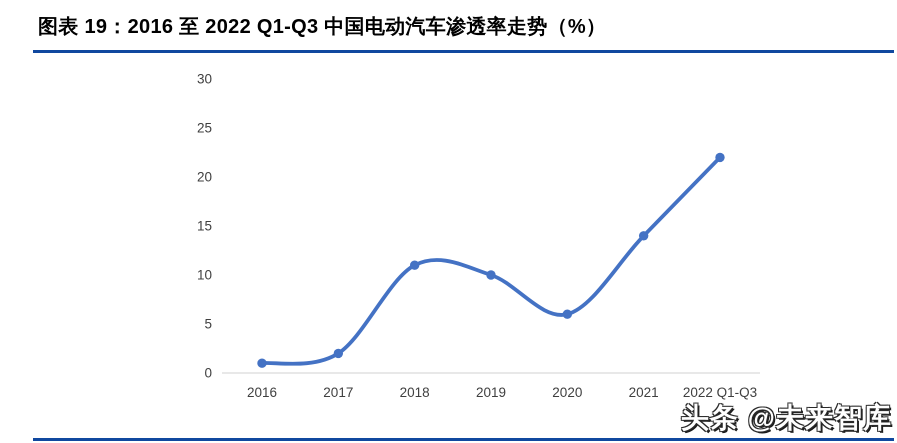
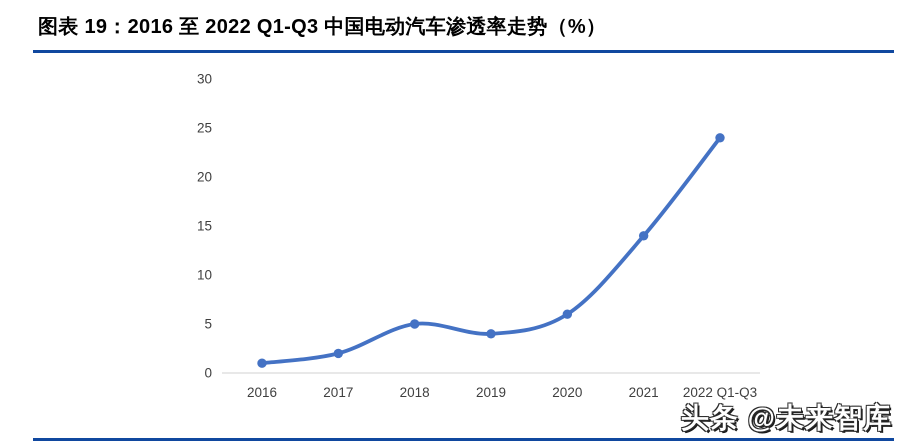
2018: 11 -> 5
2019: 10 -> 4
2022 Q1-Q3: 22 -> 24
